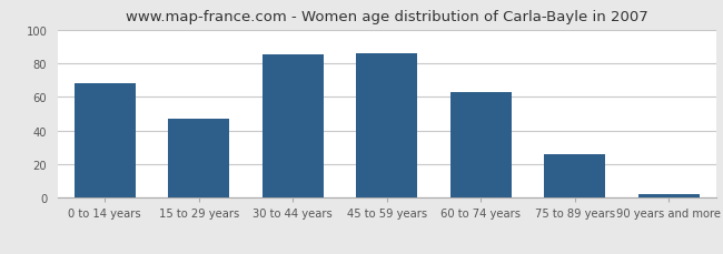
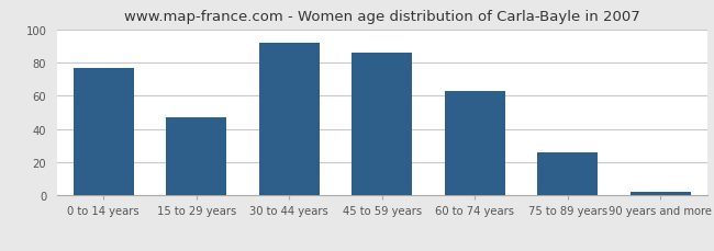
0 to 14 years: 68 -> 77
30 to 44 years: 85 -> 92
